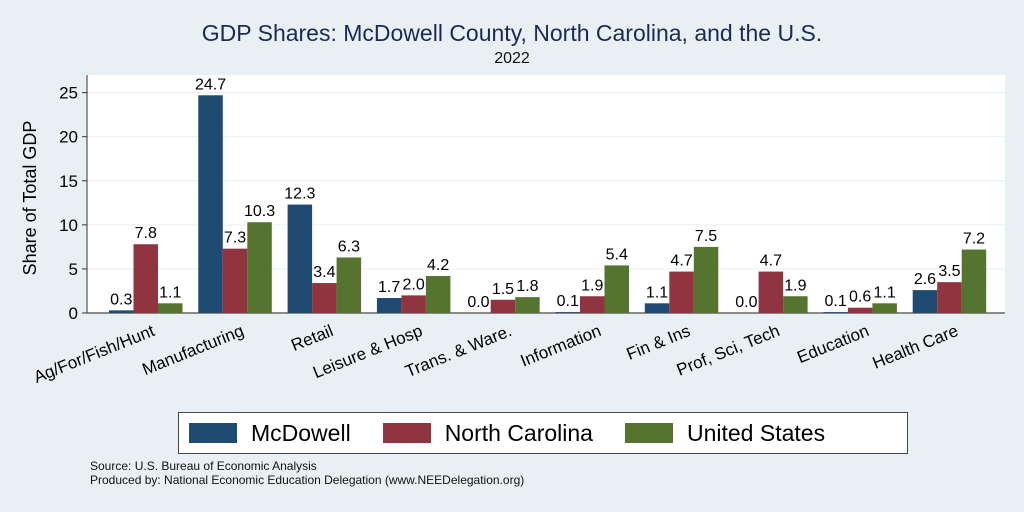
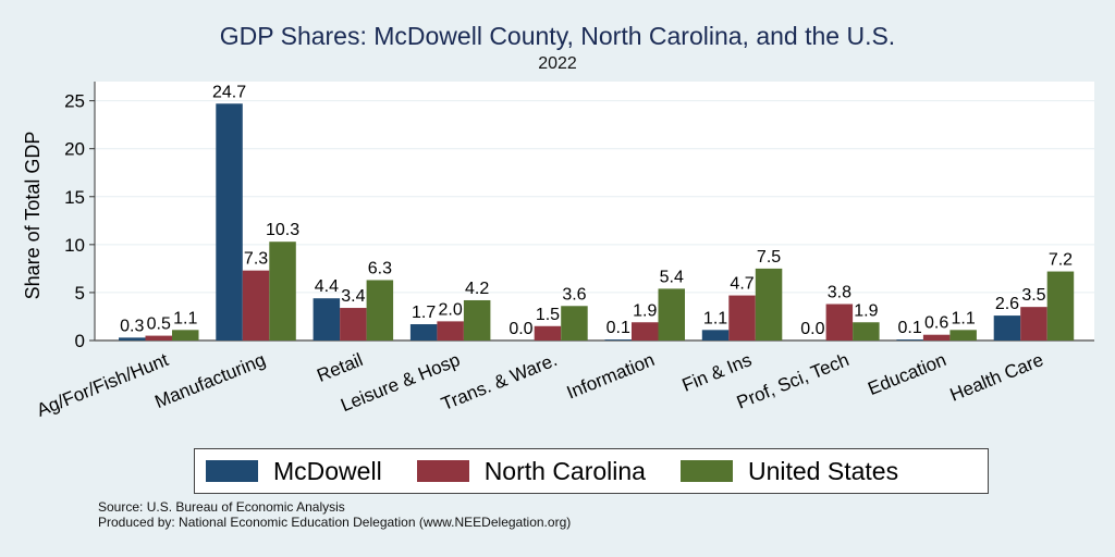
North Carolina/Ag/For/Fish/Hunt: 7.8 -> 0.5
McDowell/Retail: 12.3 -> 4.4
United States/Trans. & Ware.: 1.8 -> 3.6
North Carolina/Prof, Sci, Tech: 4.7 -> 3.8
